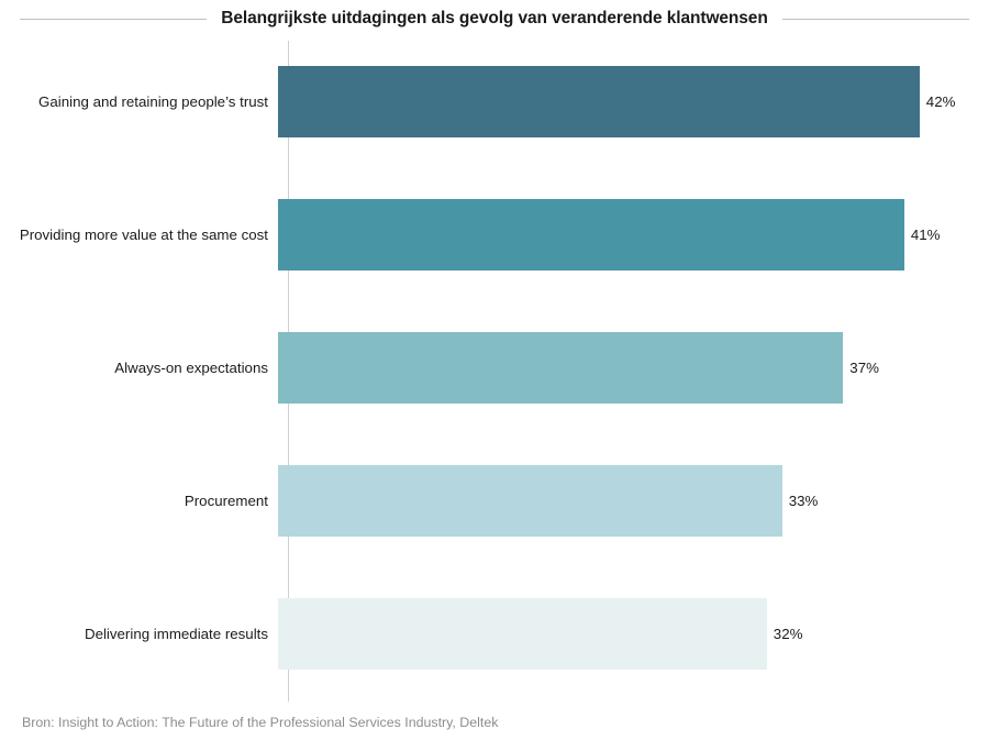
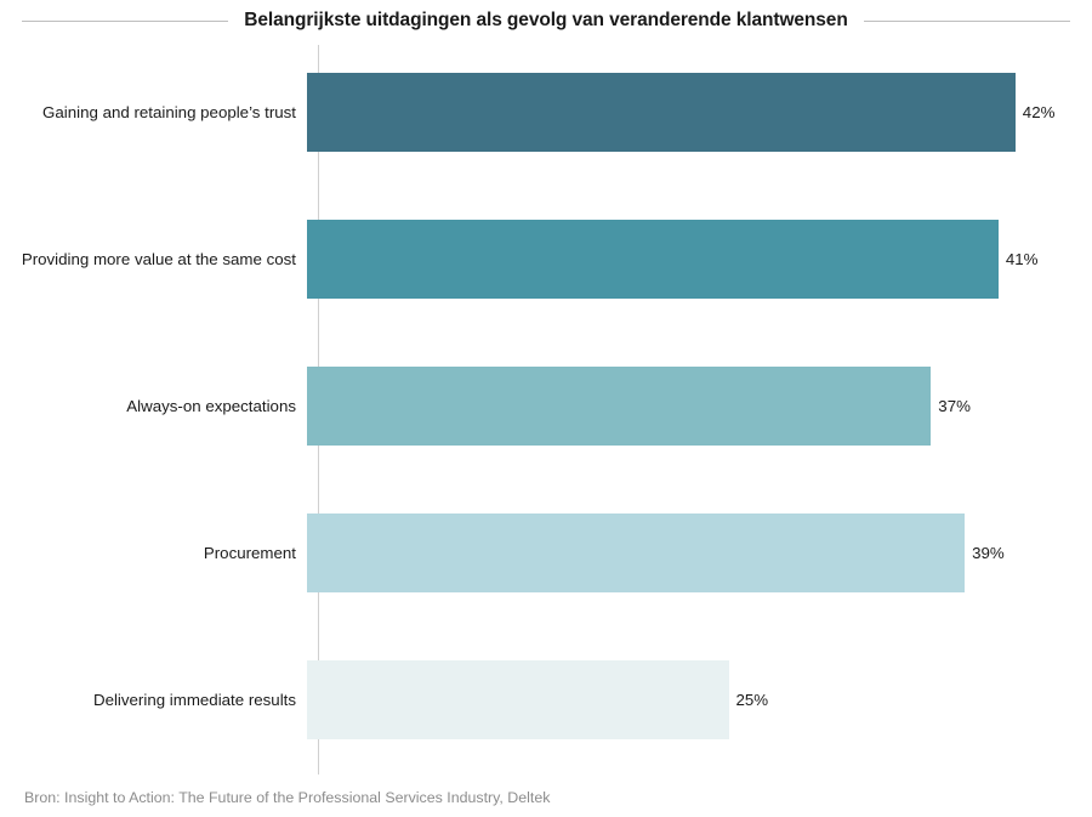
Procurement: 33% -> 39%
Delivering immediate results: 32% -> 25%
